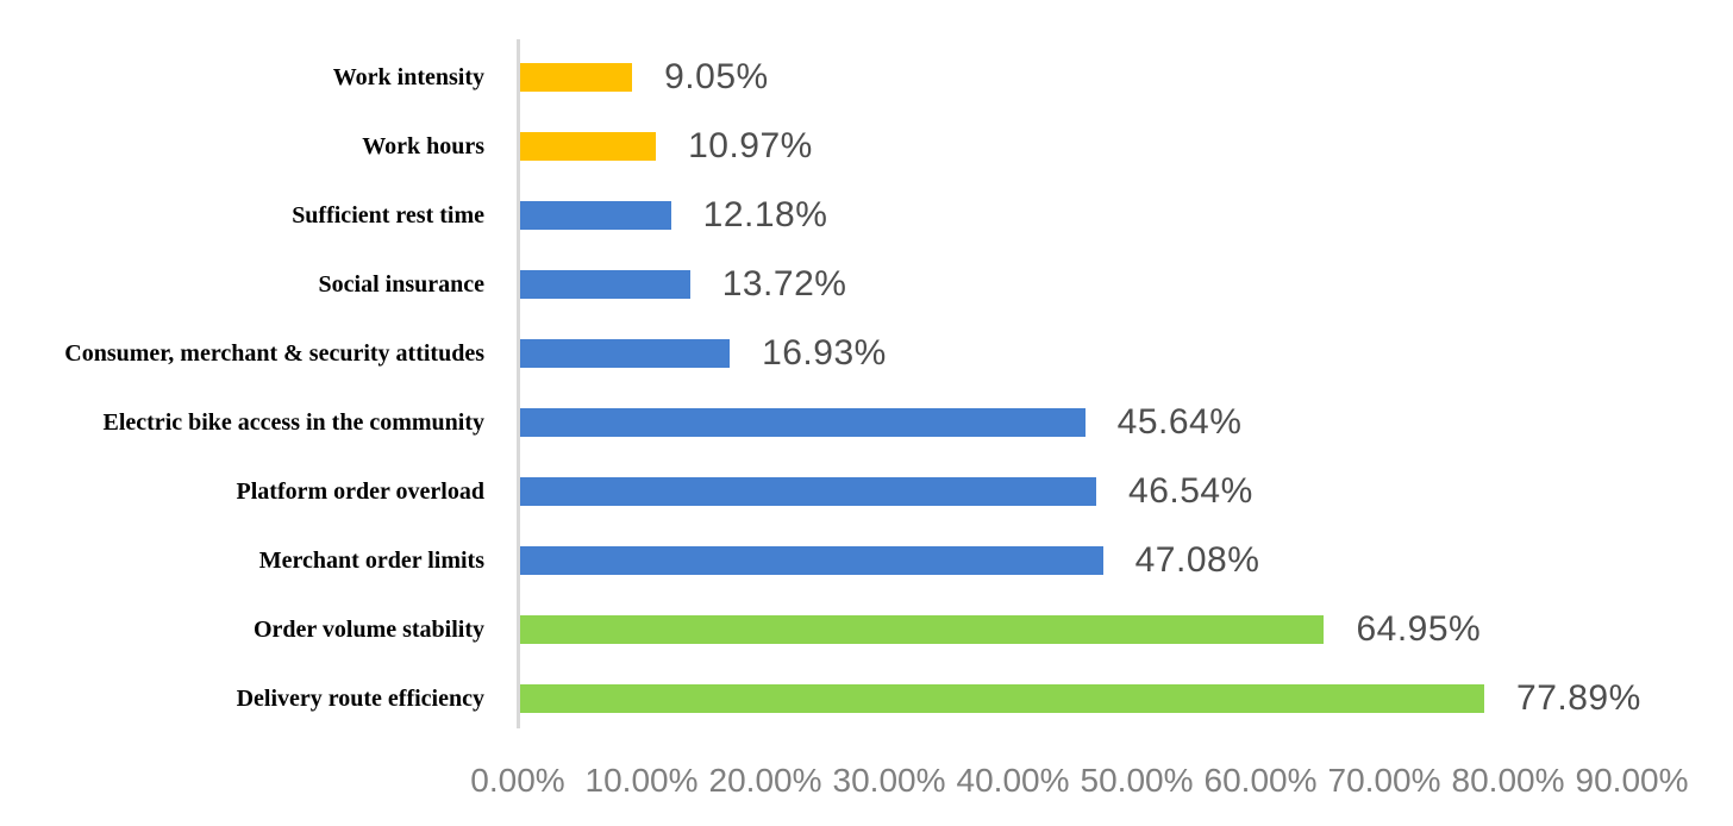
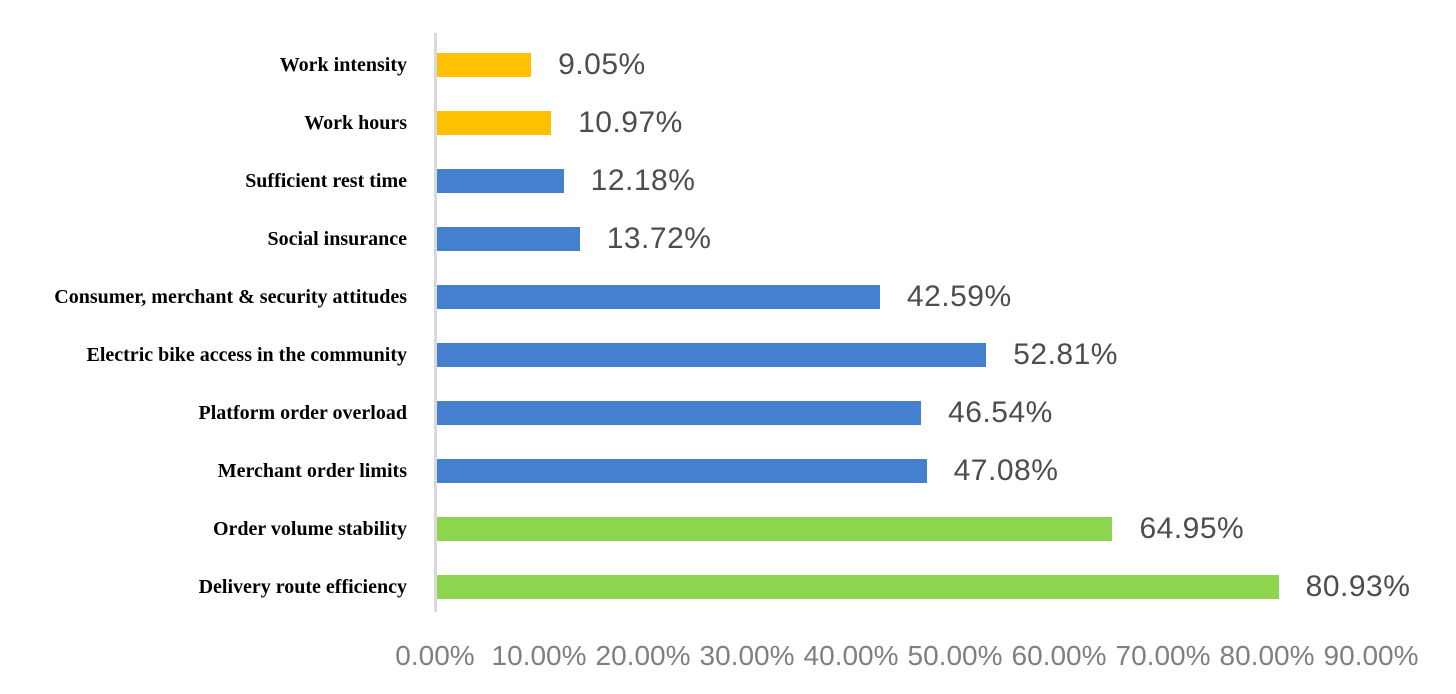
Consumer, merchant & security attitudes: 16.93% -> 42.59%
Electric bike access in the community: 45.64% -> 52.81%
Delivery route efficiency: 77.89% -> 80.93%
